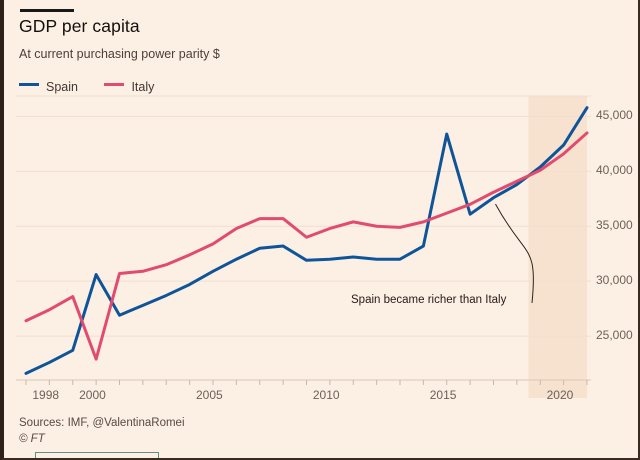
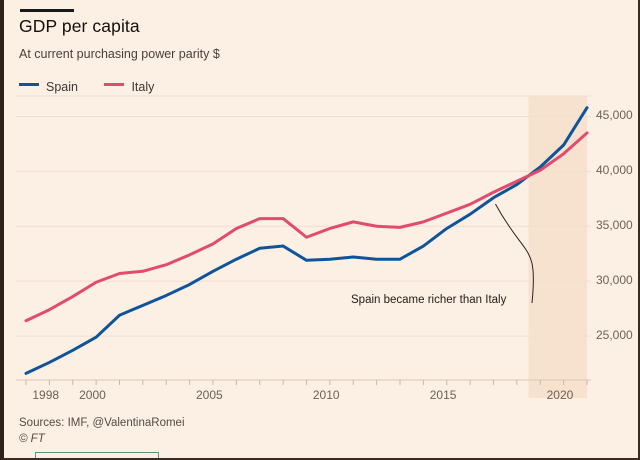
Spain/2000: 30600 -> 24900
Italy/2000: 22900 -> 29900
Spain/2015: 43400 -> 34800
